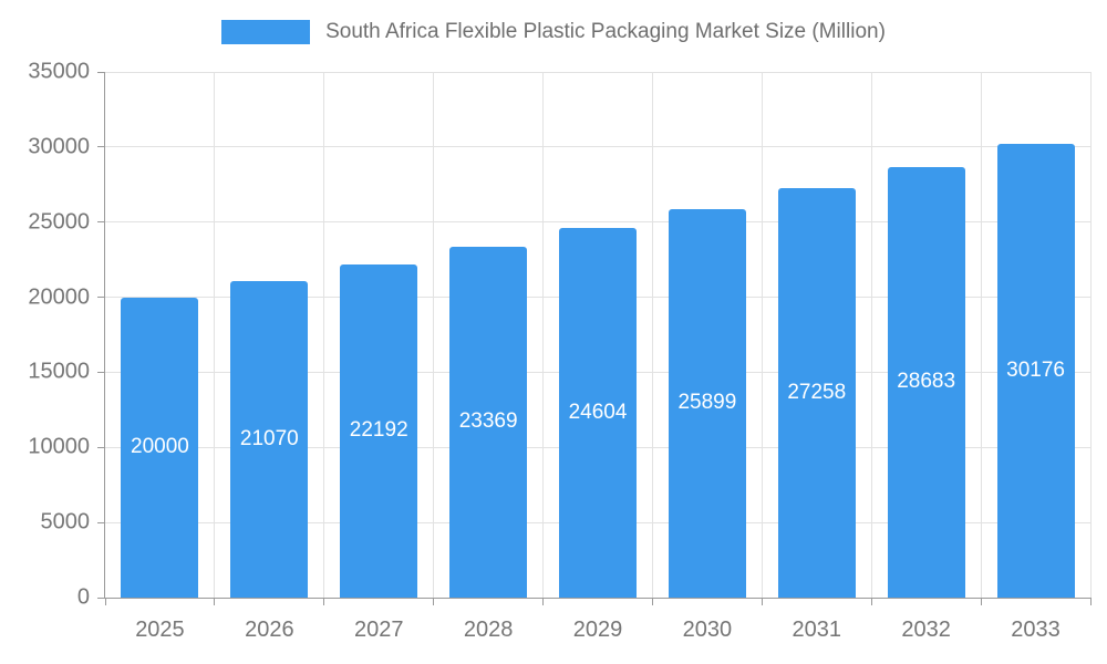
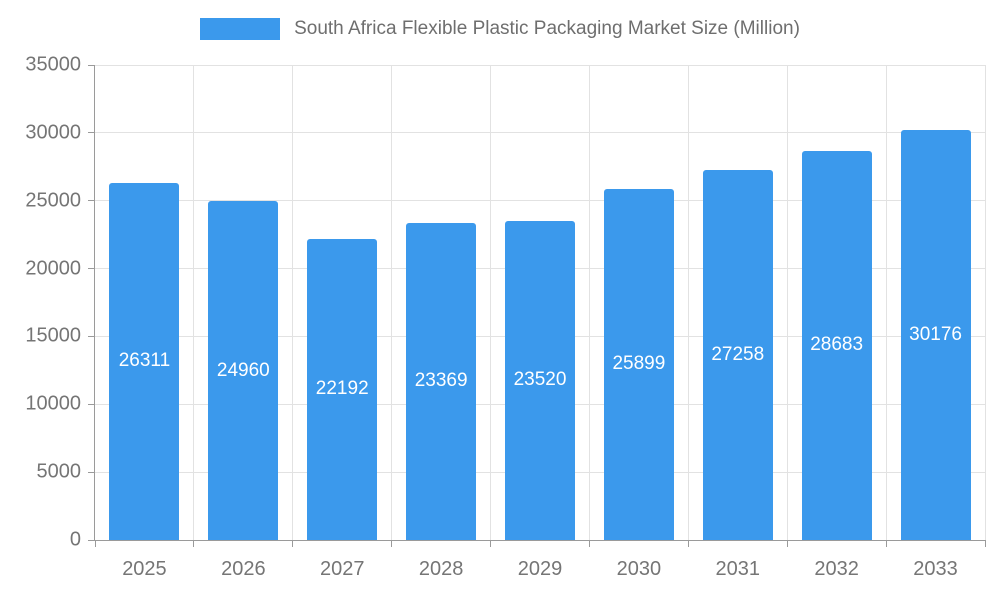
2025: 20000 -> 26311
2026: 21070 -> 24960
2029: 24604 -> 23520
